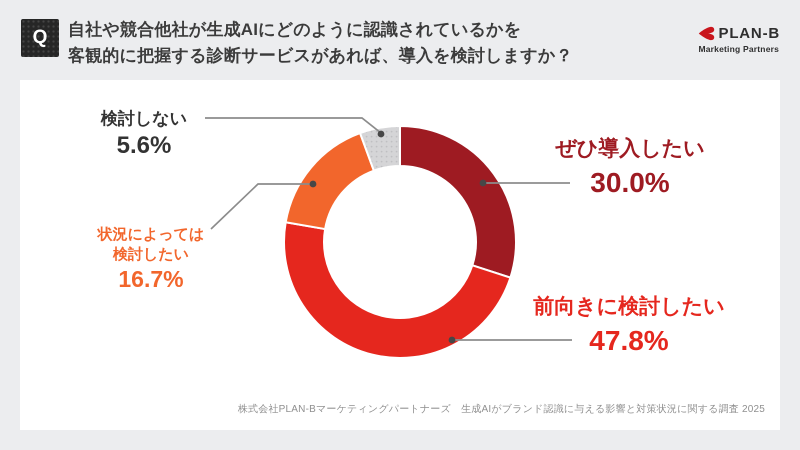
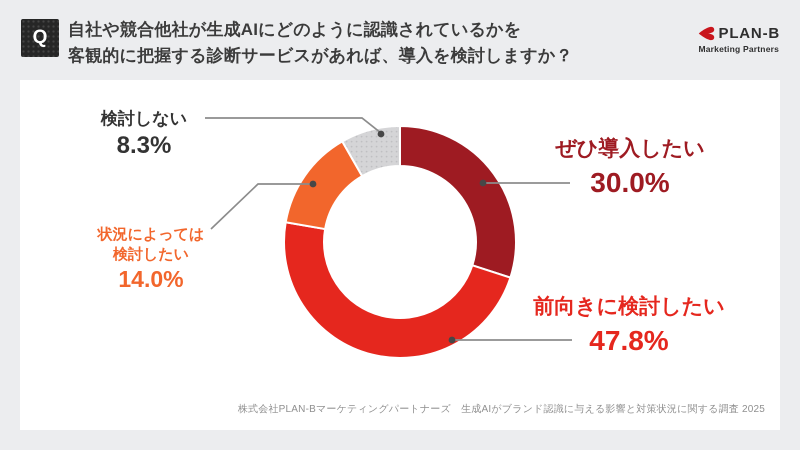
状況によっては検討したい: 16.7% -> 14.0%
検討しない: 5.6% -> 8.3%
